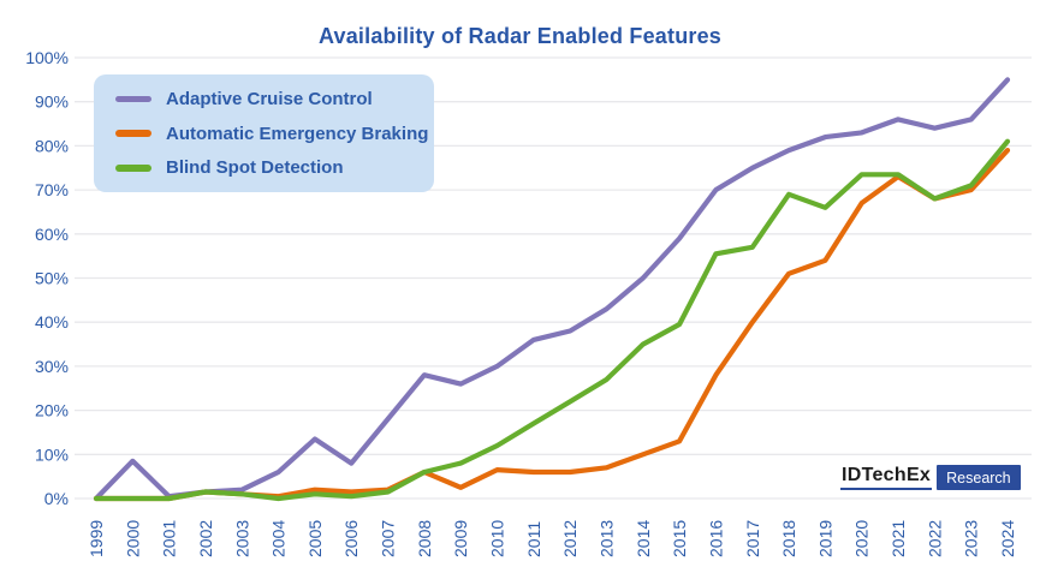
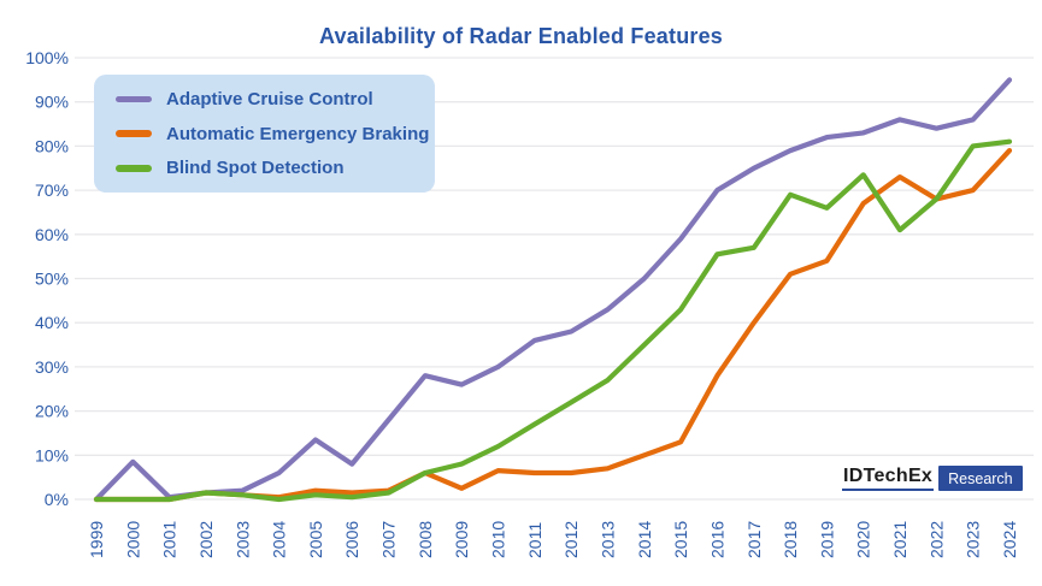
Blind Spot Detection/2015: 40% -> 43%
Blind Spot Detection/2021: 74% -> 61%
Blind Spot Detection/2023: 71% -> 80%
